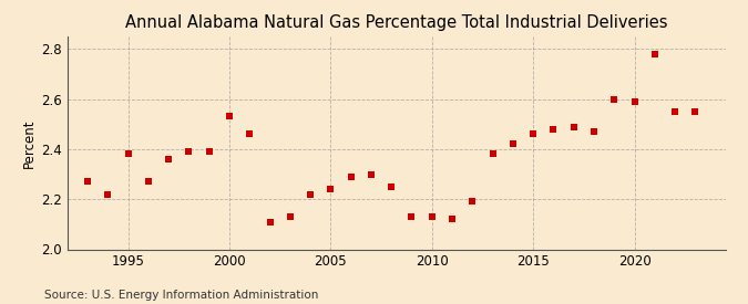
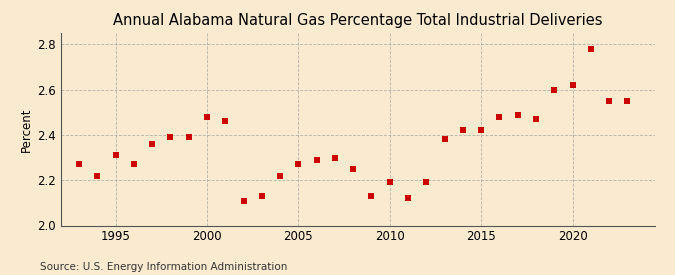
1995: 2.38 -> 2.31
2000: 2.53 -> 2.48
2005: 2.24 -> 2.27
2010: 2.13 -> 2.19
2015: 2.46 -> 2.42
2020: 2.59 -> 2.62
